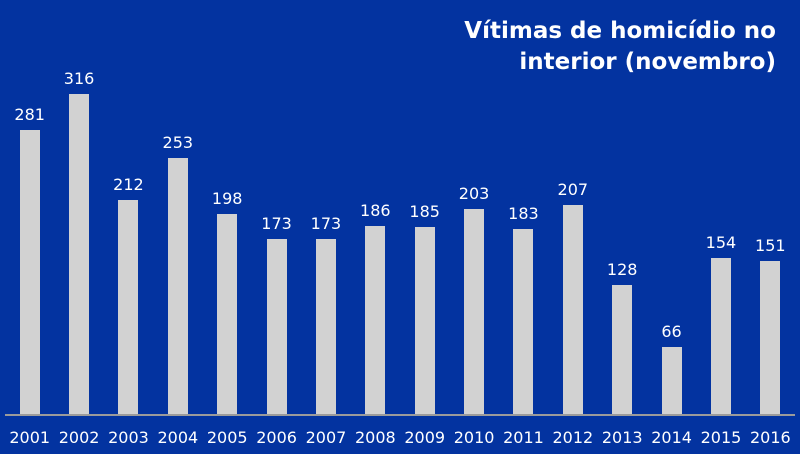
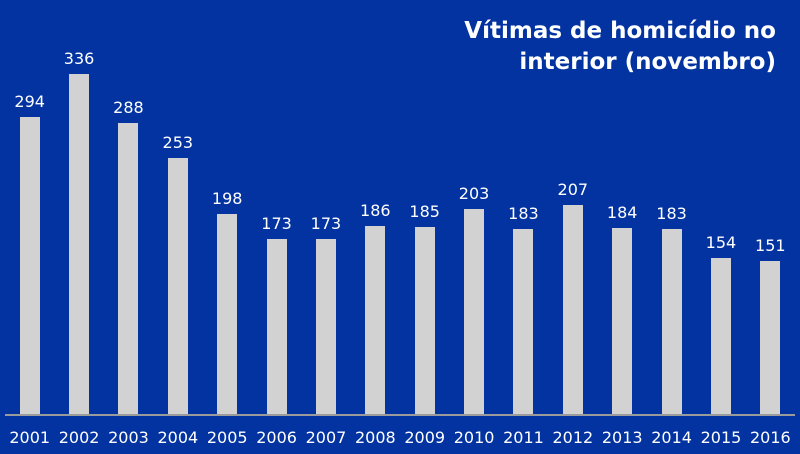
2001: 281 -> 294
2002: 316 -> 336
2003: 212 -> 288
2013: 128 -> 184
2014: 66 -> 183
